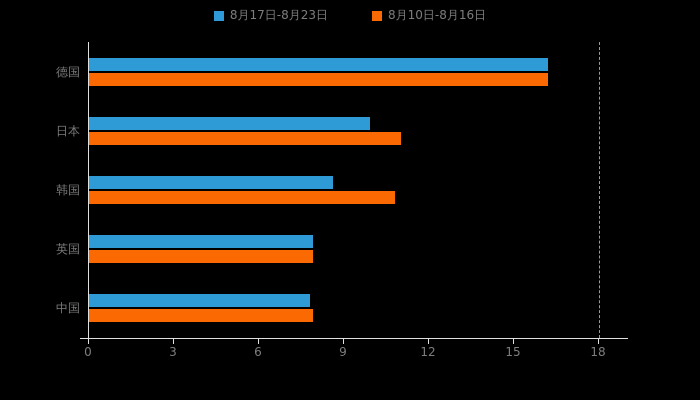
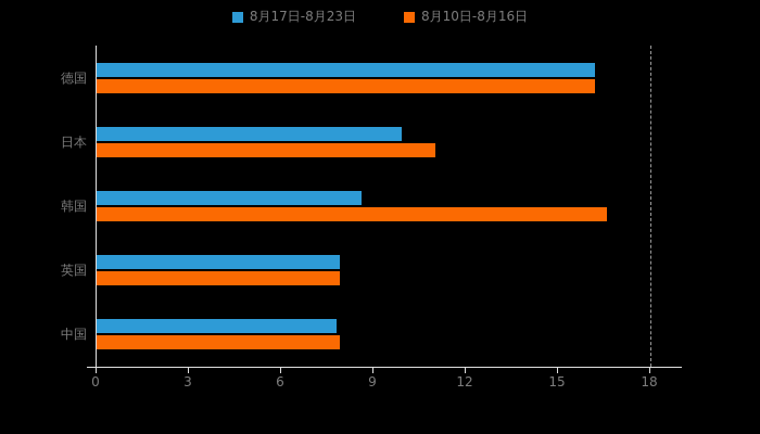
8月10日-8月16日/韩国: 10.8 -> 16.6
